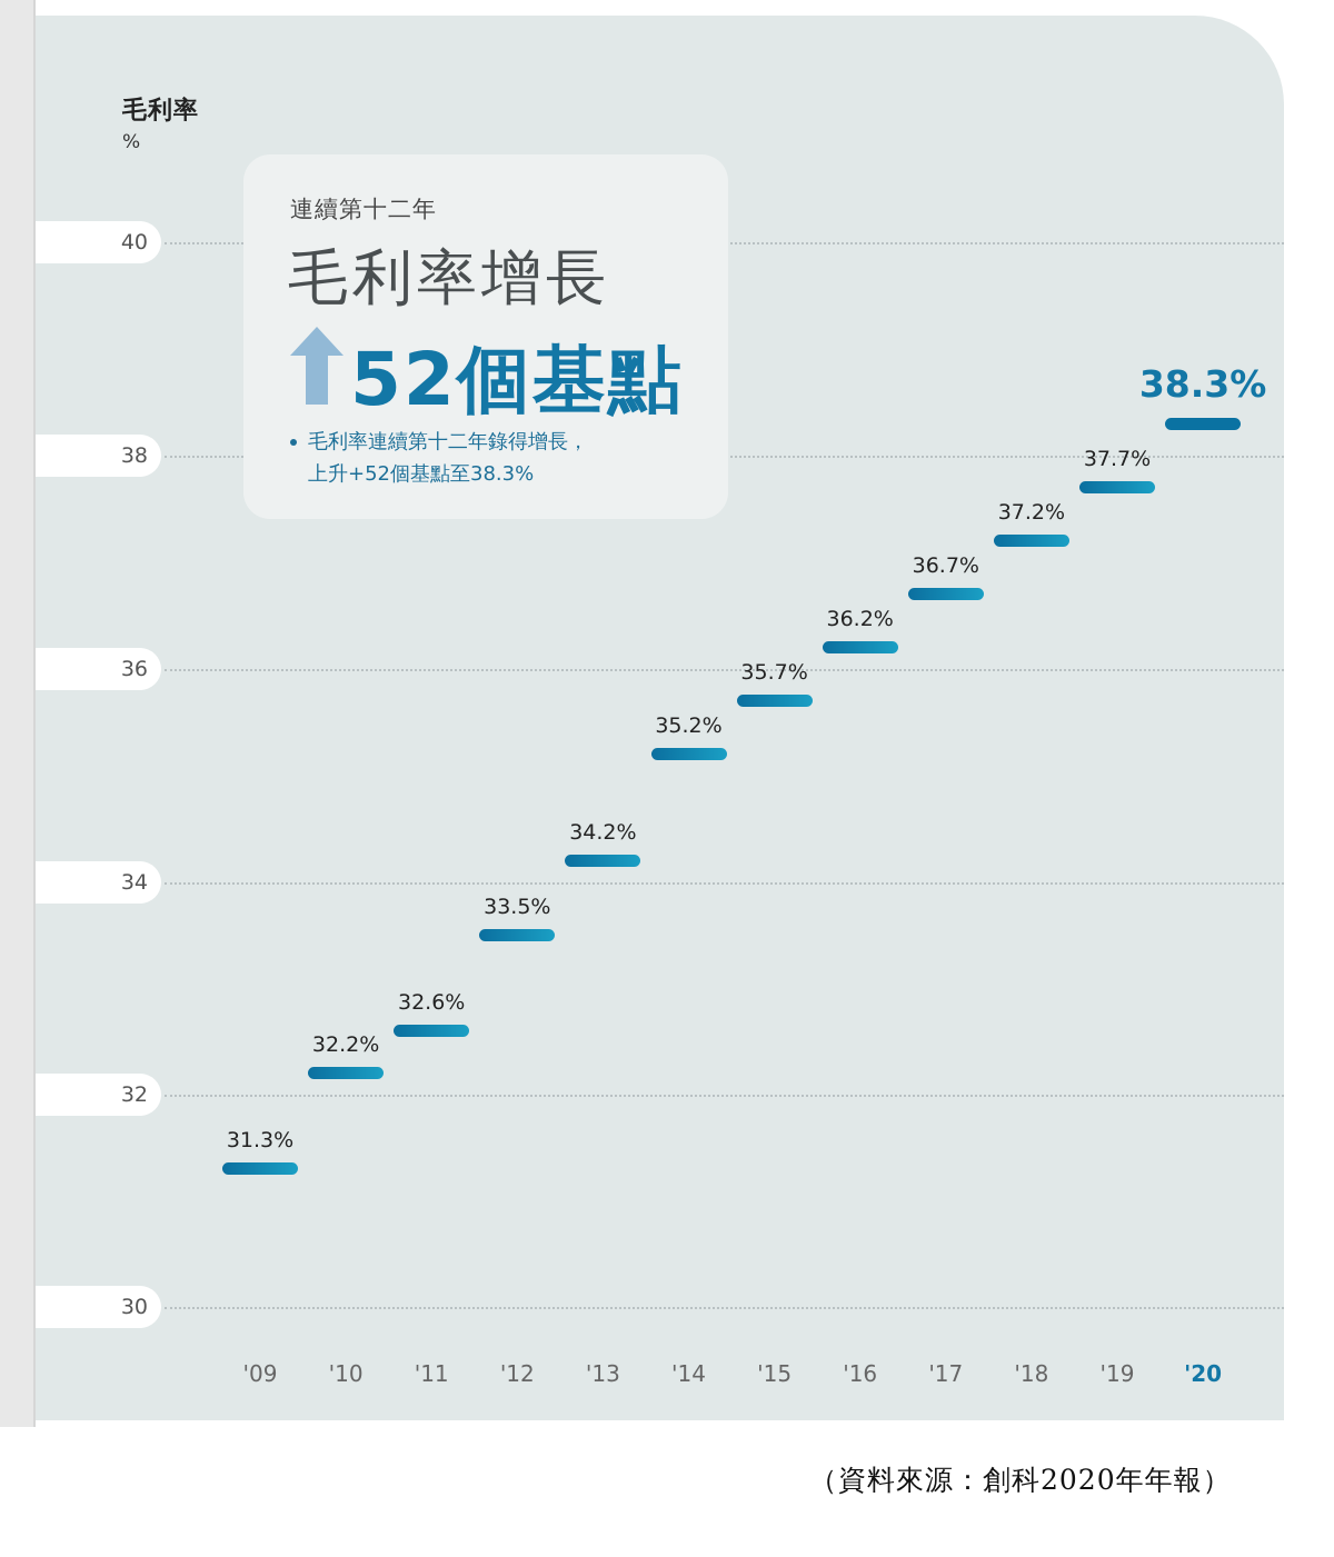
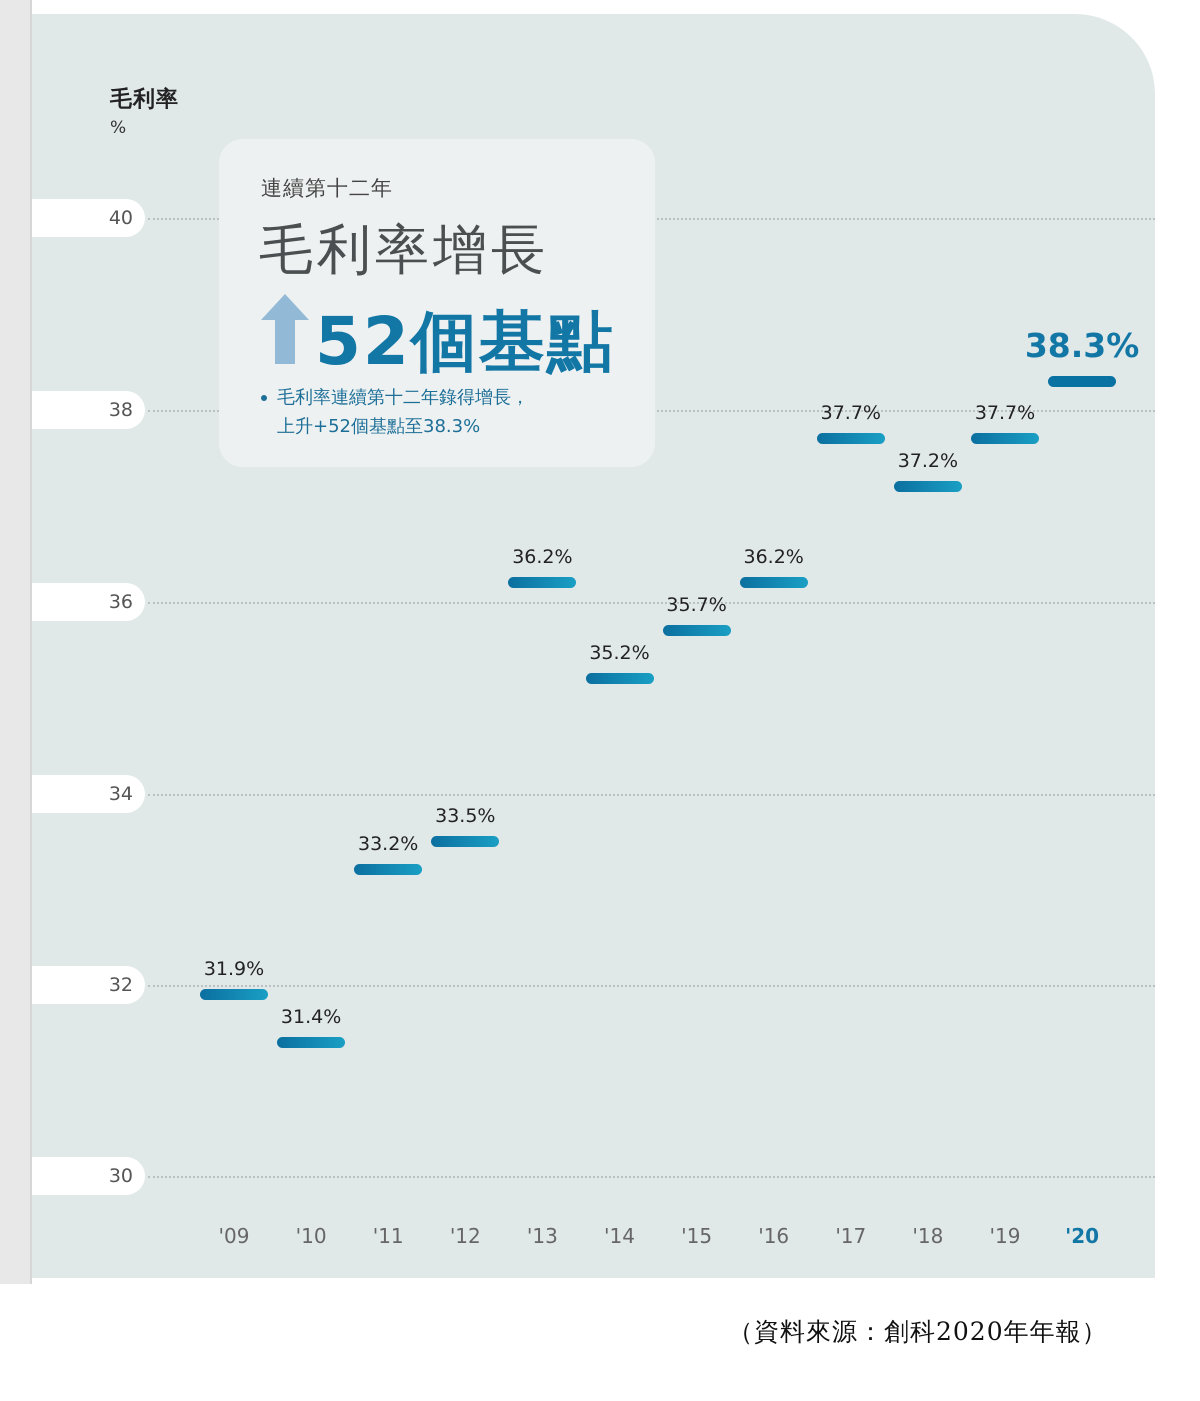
'09: 31.3% -> 31.9%
'10: 32.2% -> 31.4%
'11: 32.6% -> 33.2%
'13: 34.2% -> 36.2%
'17: 36.7% -> 37.7%
